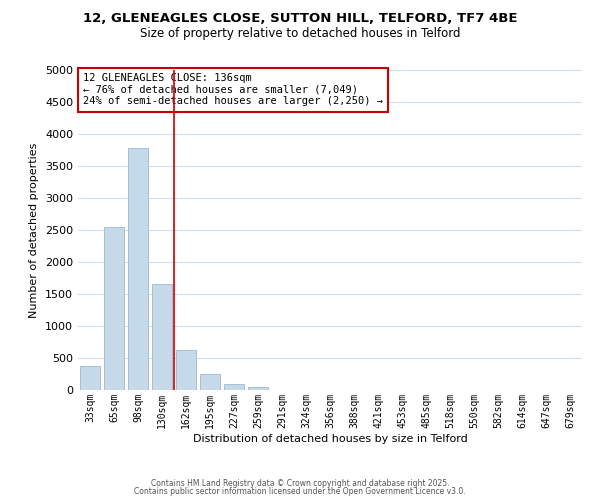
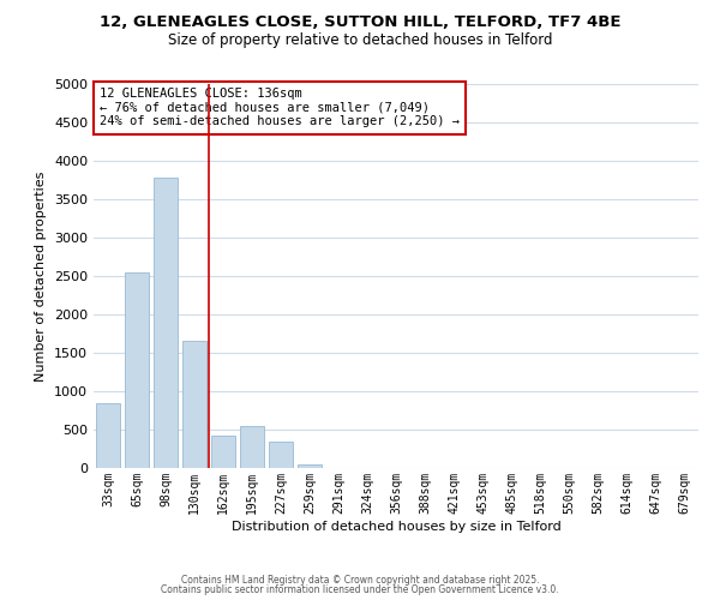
33sqm: 380 -> 840
162sqm: 620 -> 420
195sqm: 250 -> 540
227sqm: 100 -> 340
